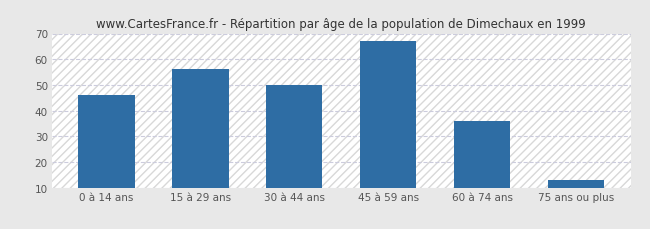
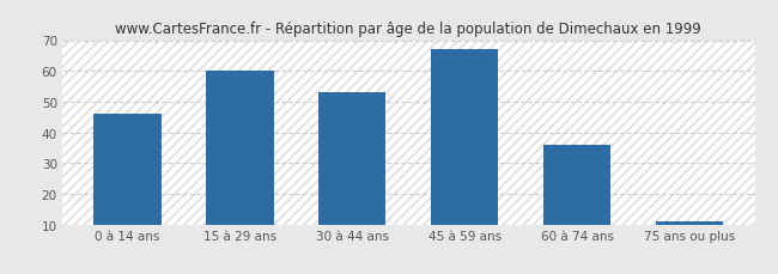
15 à 29 ans: 56 -> 60
30 à 44 ans: 50 -> 53
75 ans ou plus: 13 -> 11
